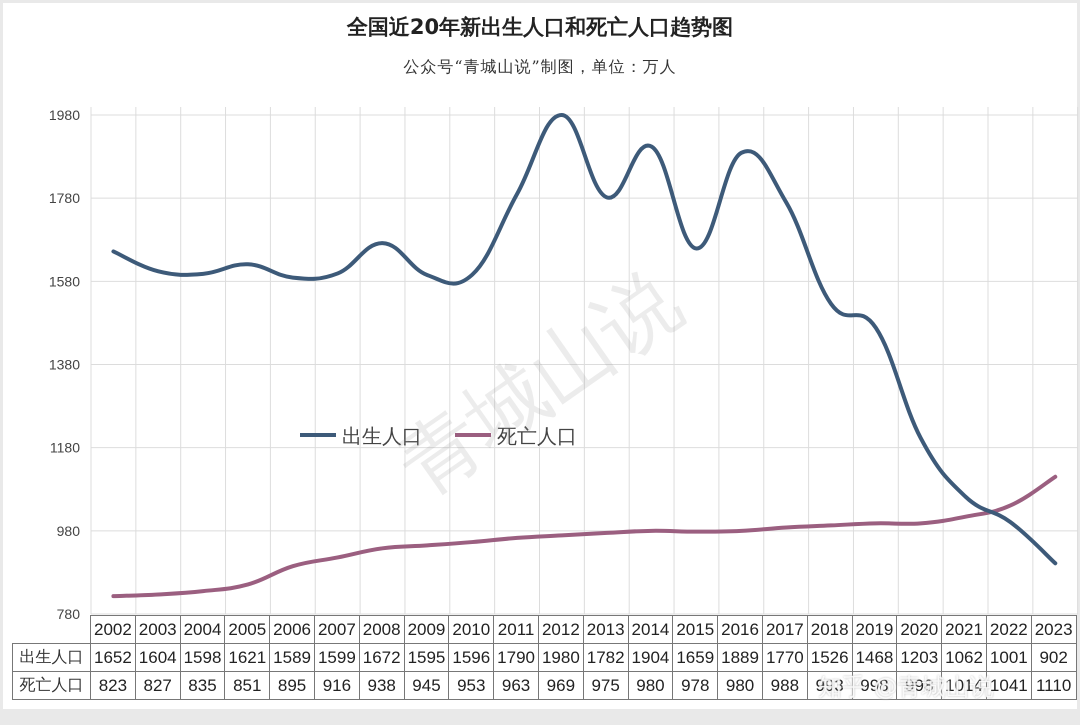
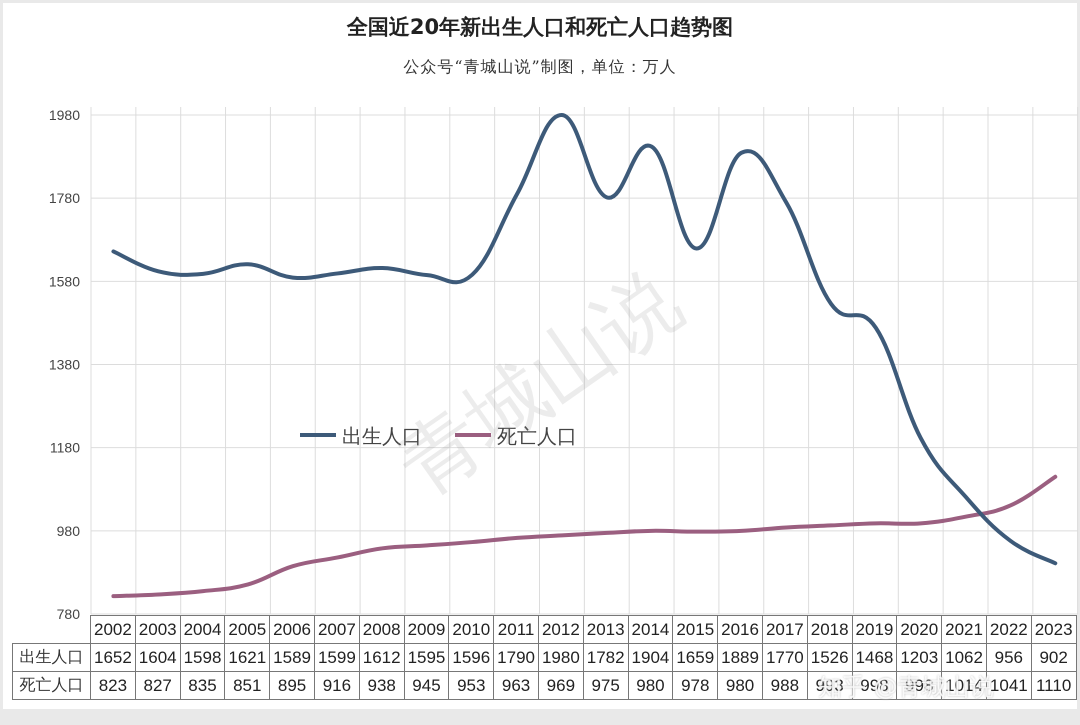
出生人口/2008: 1672 -> 1612
出生人口/2022: 1001 -> 956
